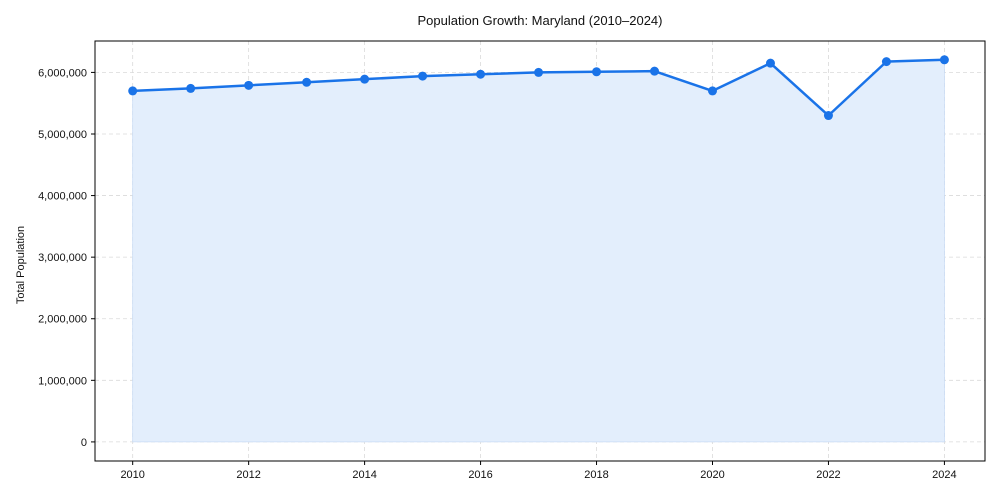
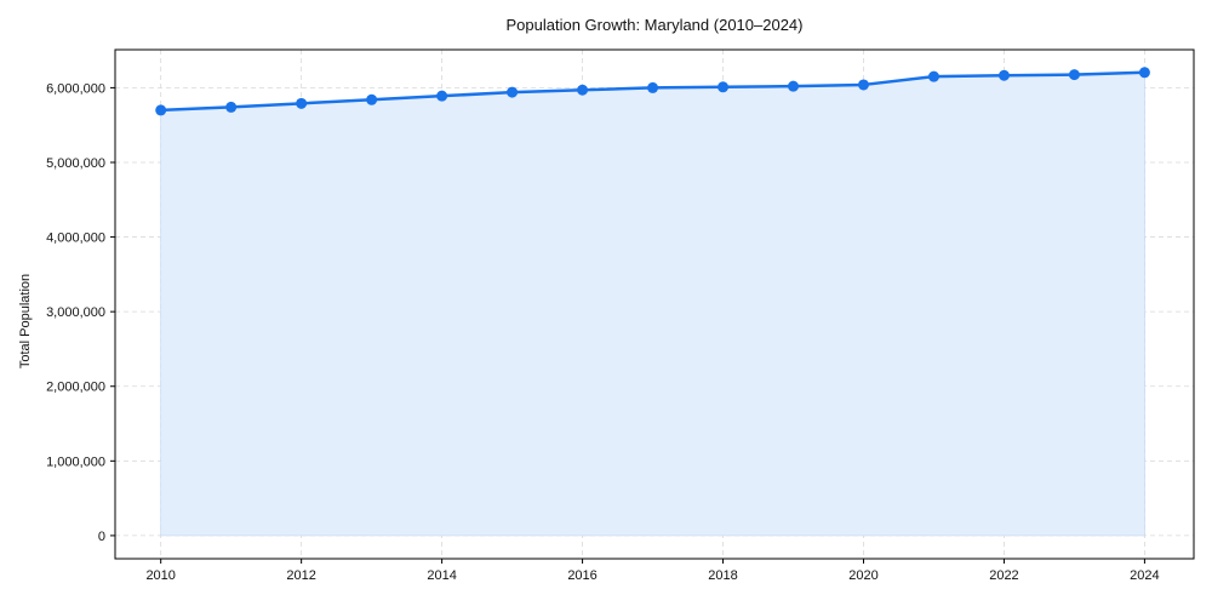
2020: 5700000 -> 6000000
2022: 5300000 -> 6200000
